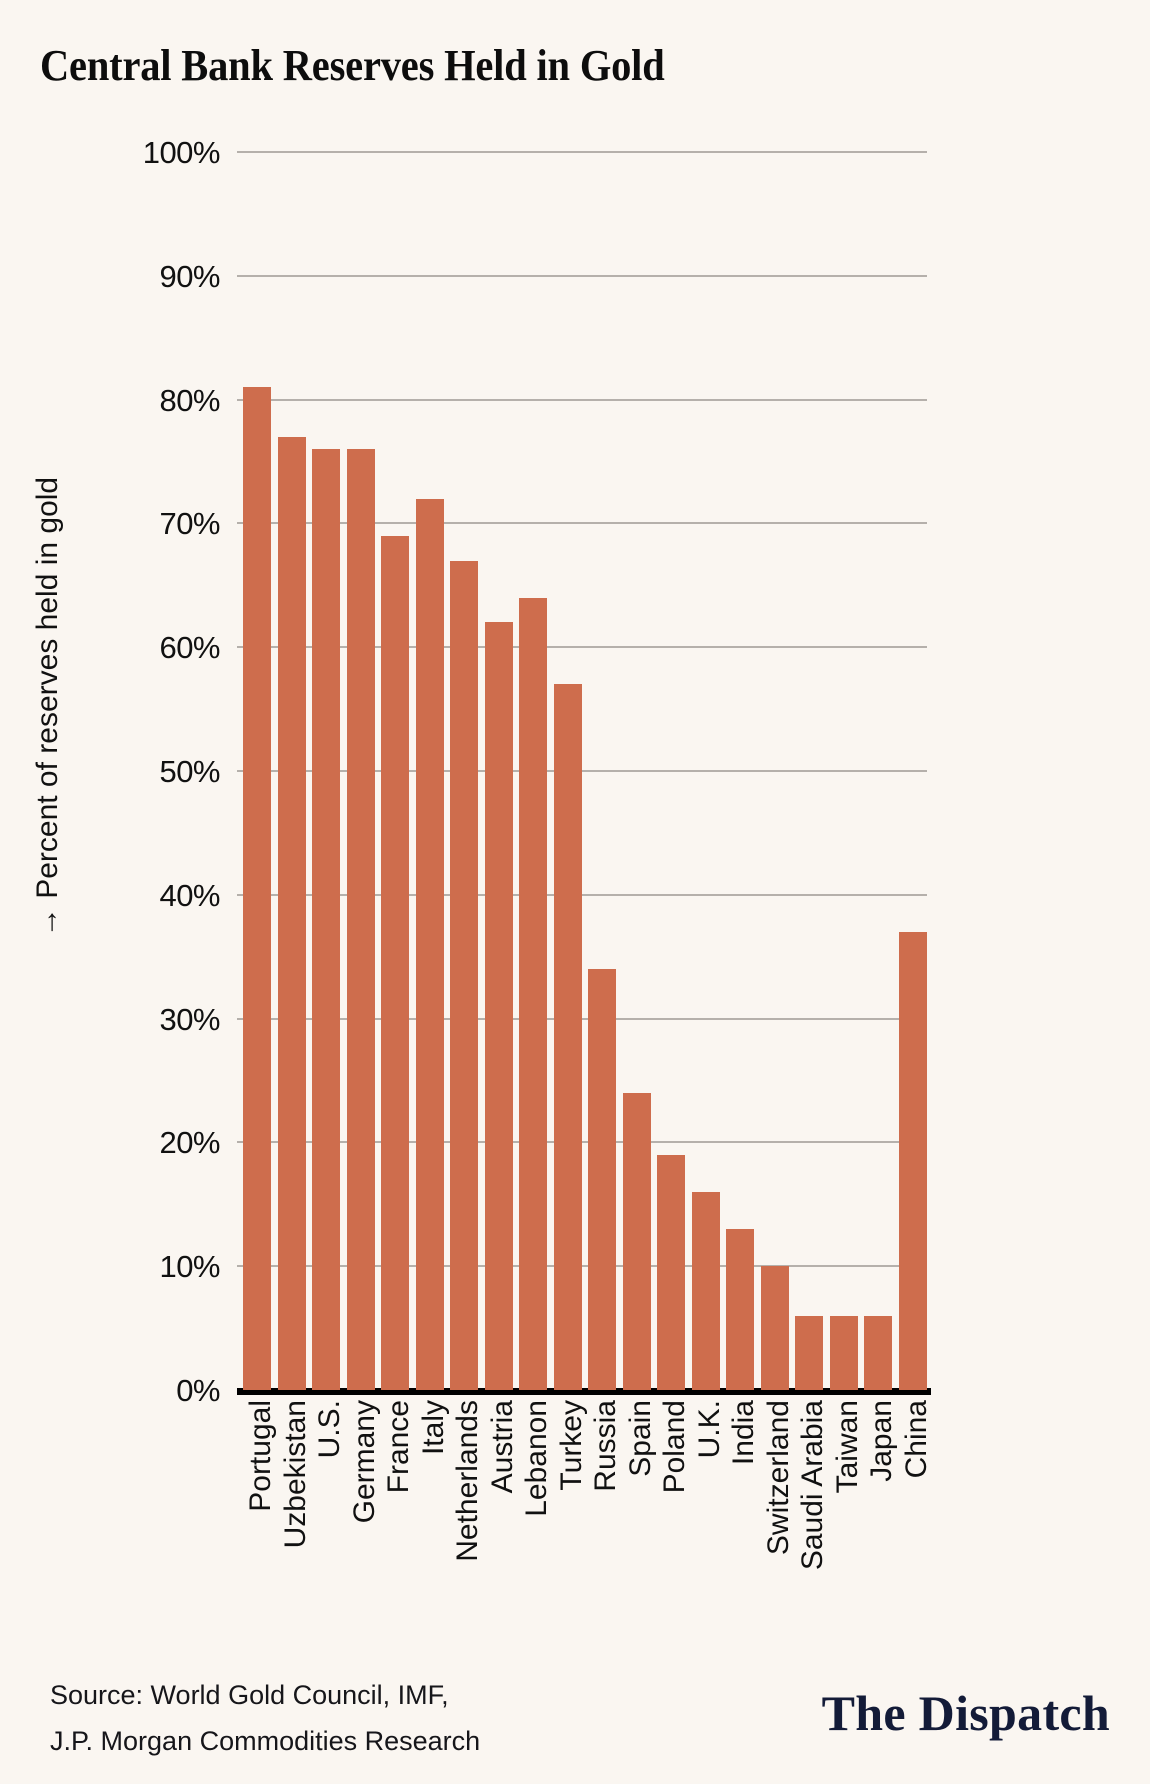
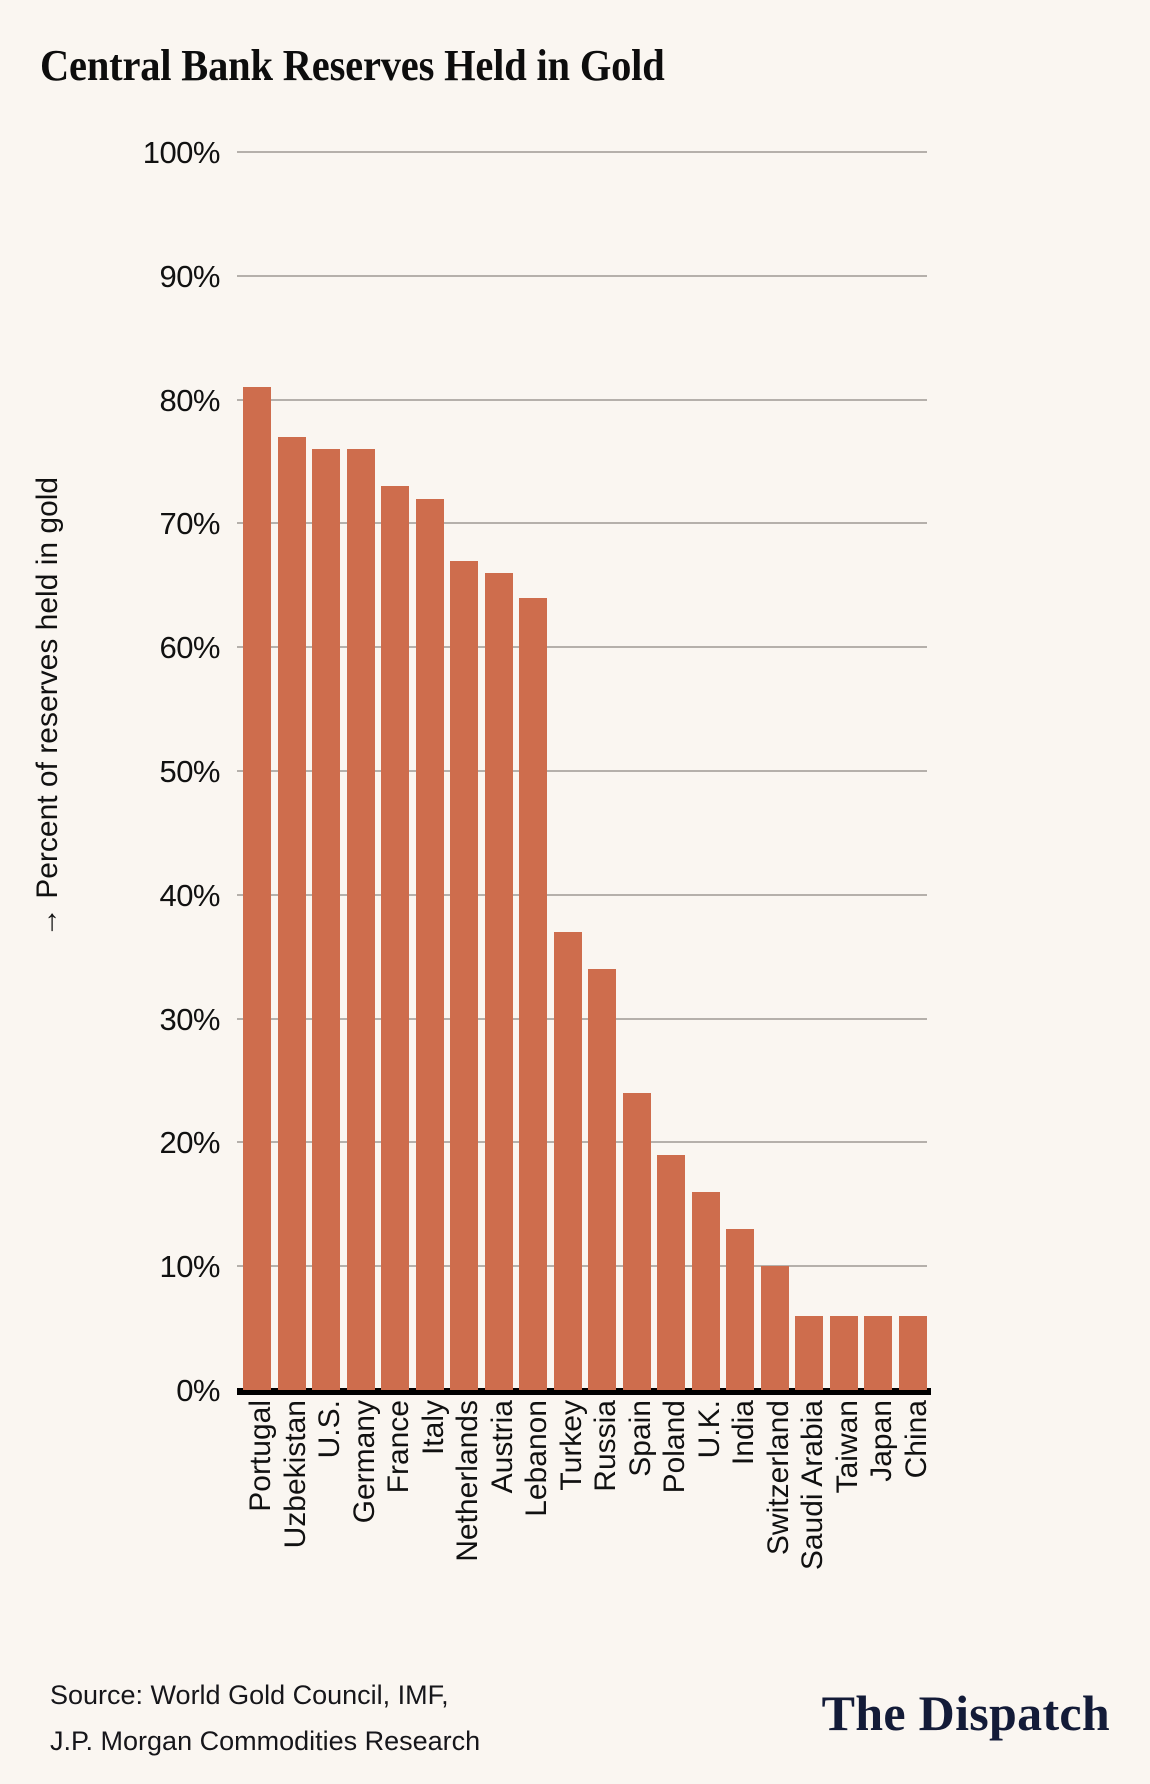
France: 69% -> 73%
Austria: 62% -> 66%
Turkey: 57% -> 37%
China: 37% -> 6%
